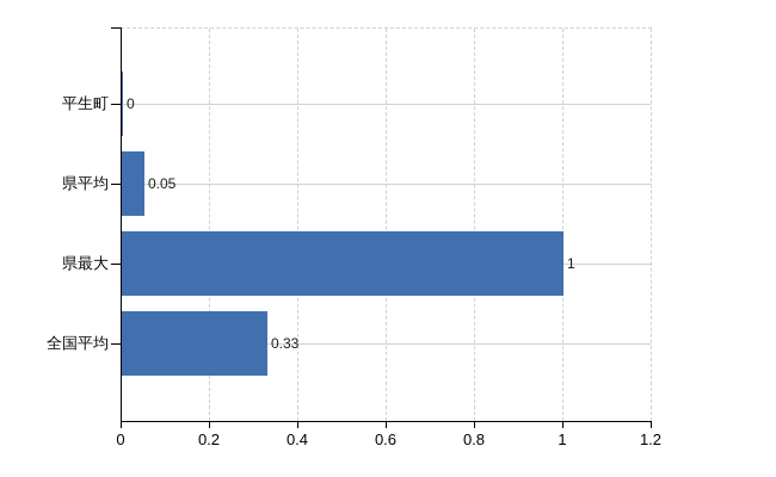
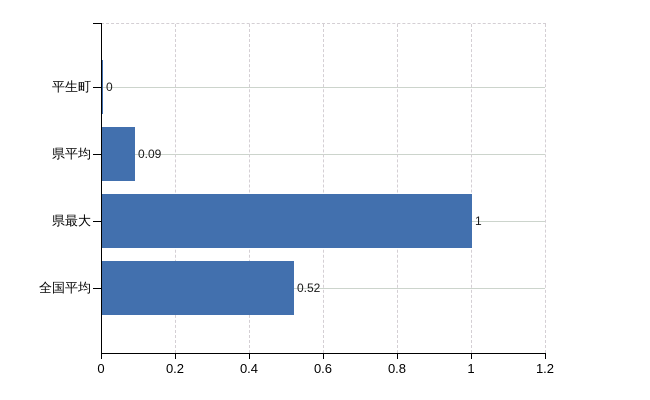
県平均: 0.05 -> 0.09
全国平均: 0.33 -> 0.52
